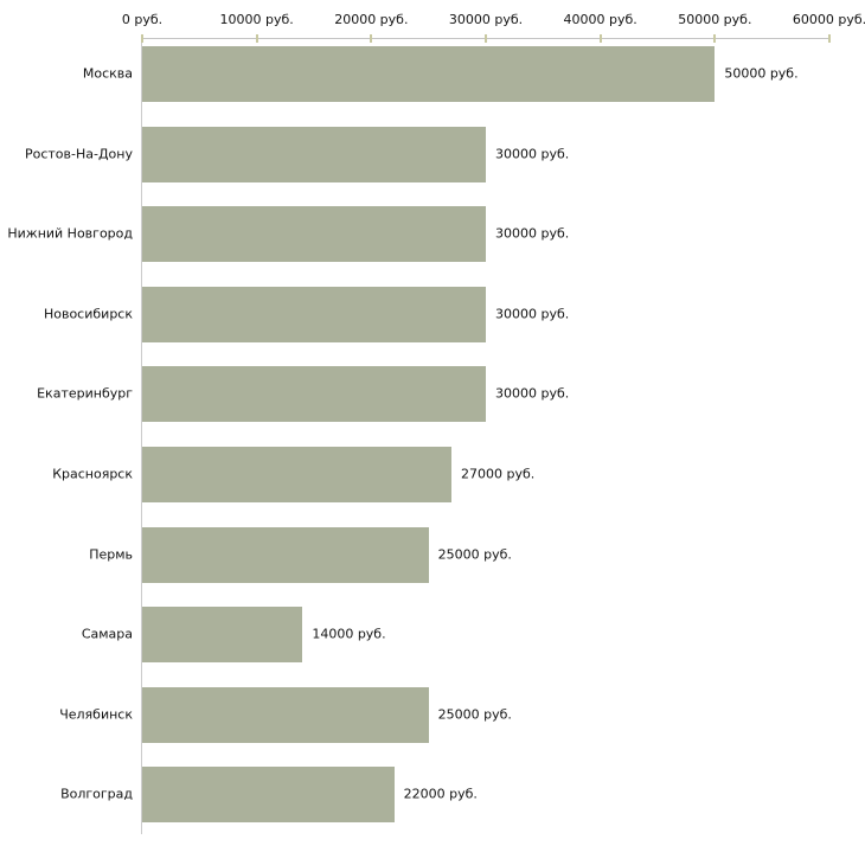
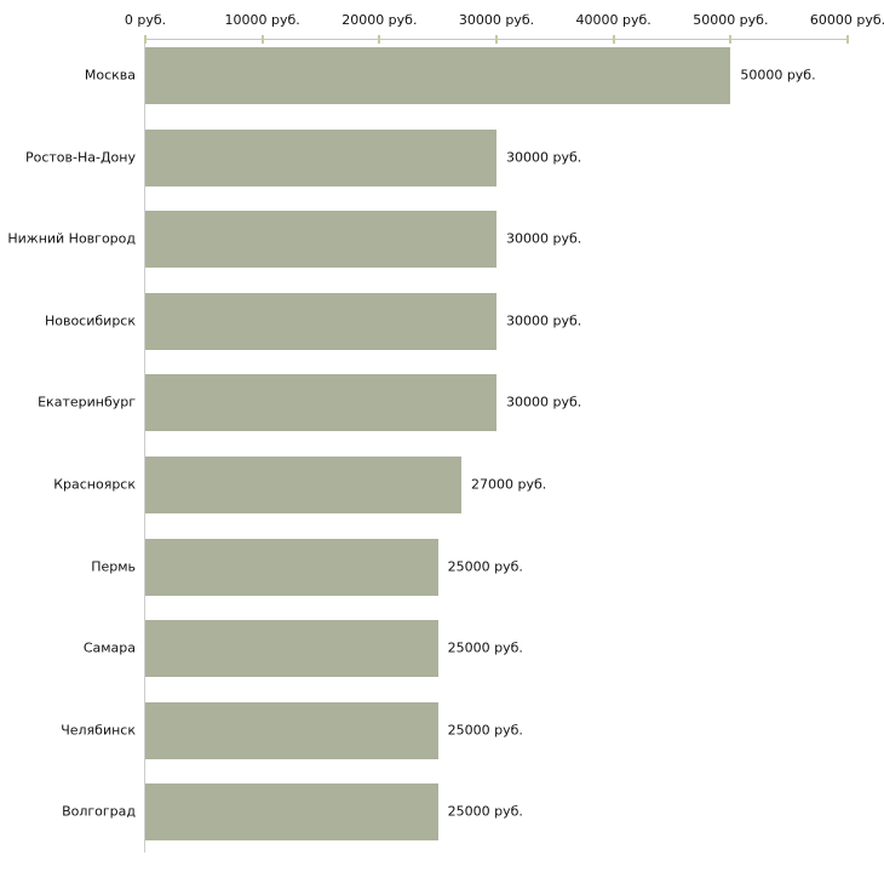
Самара: 14000 -> 25000
Волгоград: 22000 -> 25000
